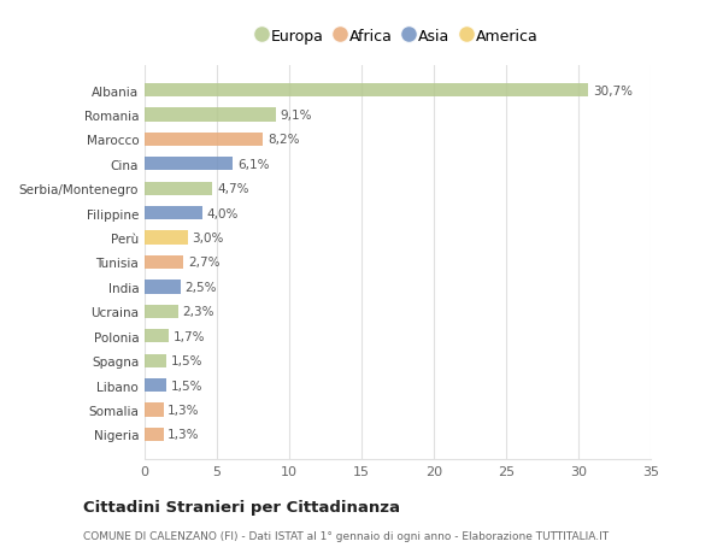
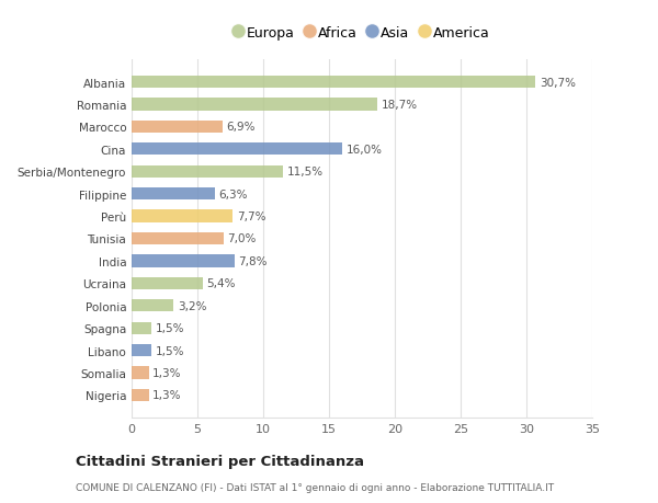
Romania: 9,1% -> 18,7%
Marocco: 8,2% -> 6,9%
Cina: 6,1% -> 16,0%
Serbia/Montenegro: 4,7% -> 11,5%
Filippine: 4,0% -> 6,3%
Perù: 3,0% -> 7,7%
Tunisia: 2,7% -> 7,0%
India: 2,5% -> 7,8%
Ucraina: 2,3% -> 5,4%
Polonia: 1,7% -> 3,2%
